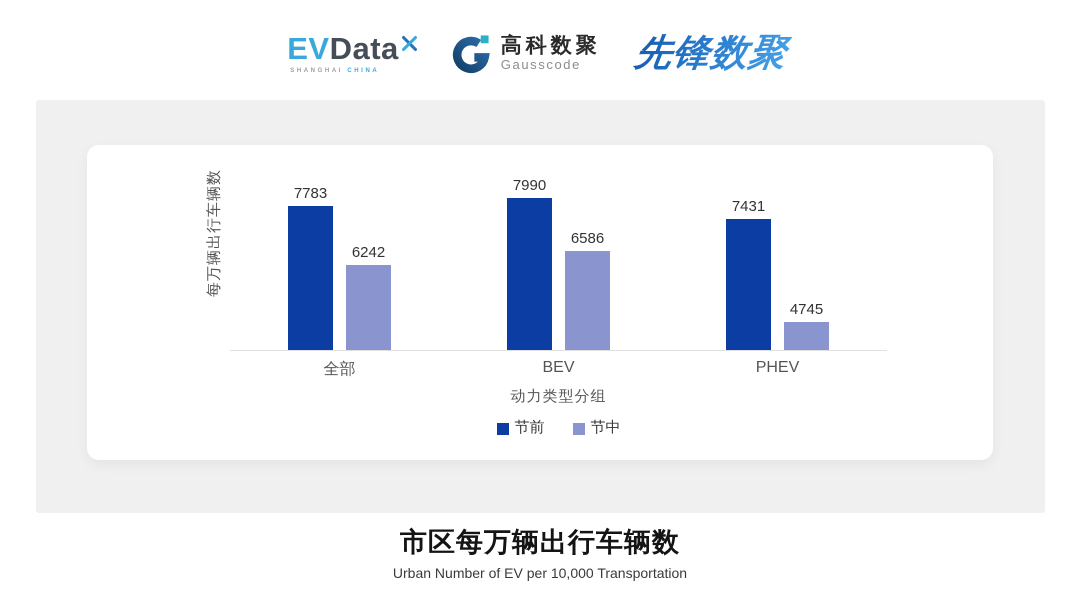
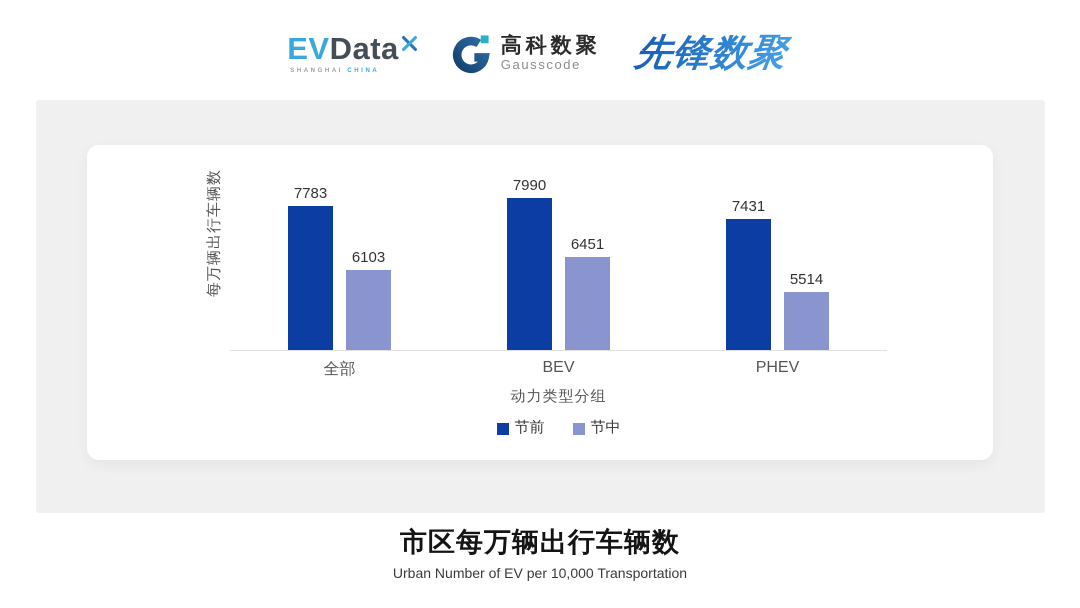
节中/全部: 6242 -> 6103
节中/BEV: 6586 -> 6451
节中/PHEV: 4745 -> 5514
